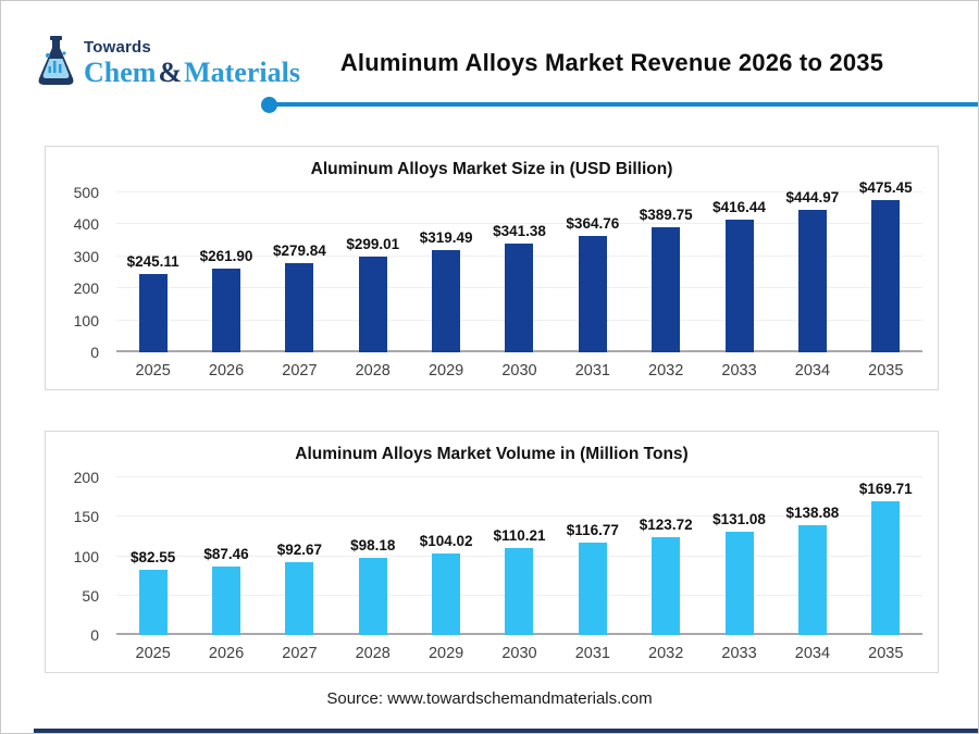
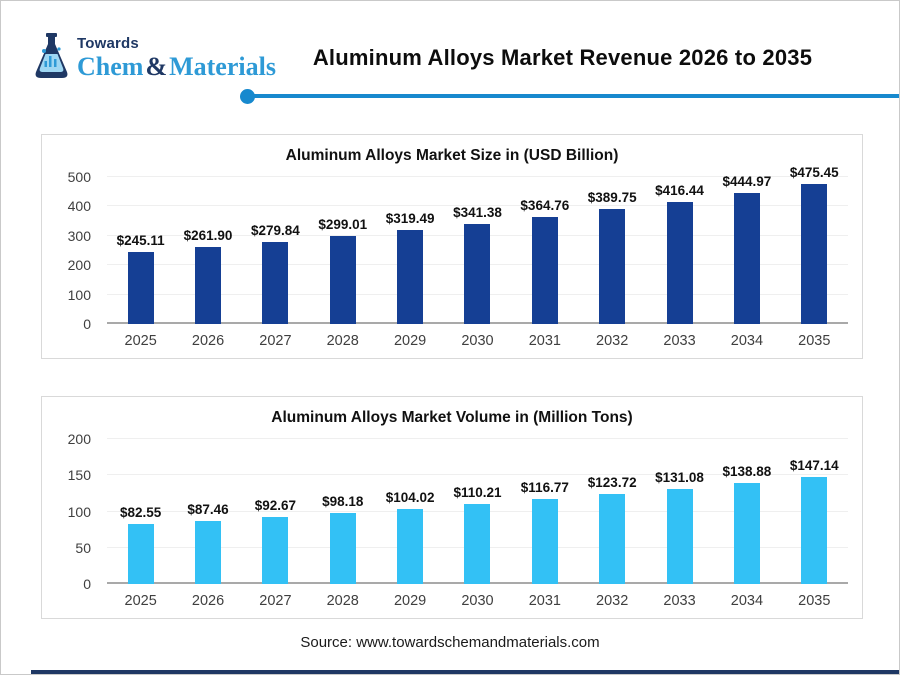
Aluminum Alloys Market Volume in (Million Tons)/2035: $169.71 -> $147.14
